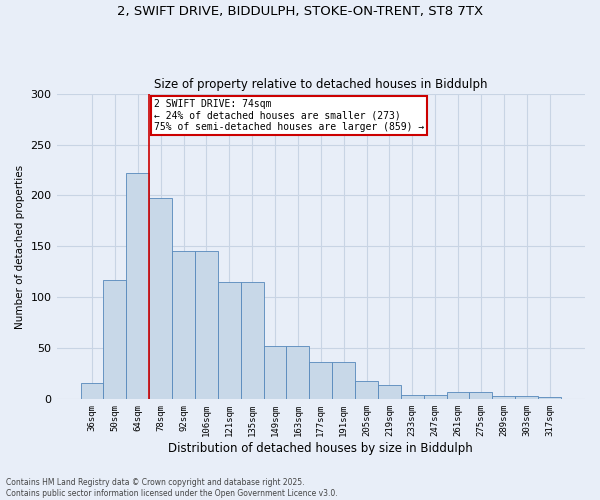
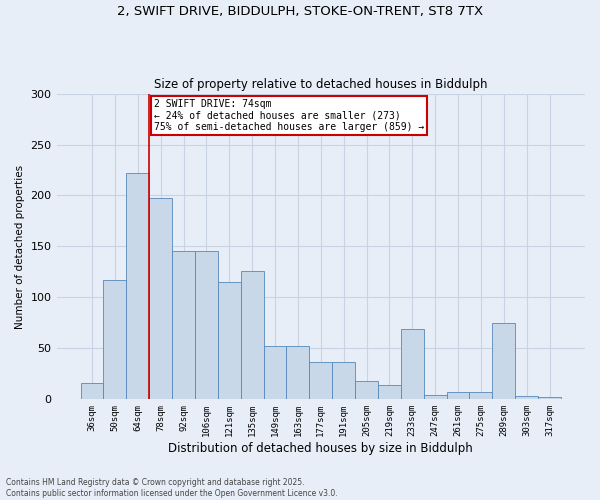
135sqm: 115 -> 126
233sqm: 4 -> 69
289sqm: 3 -> 75
